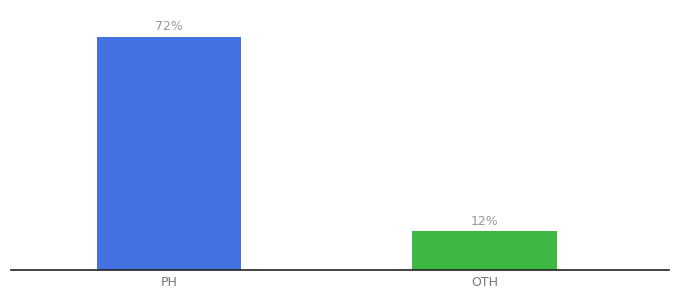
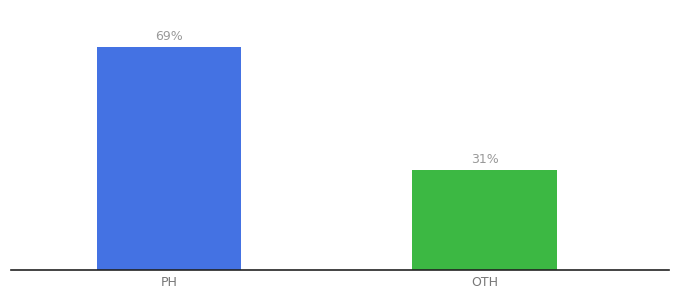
PH: 72% -> 69%
OTH: 12% -> 31%
